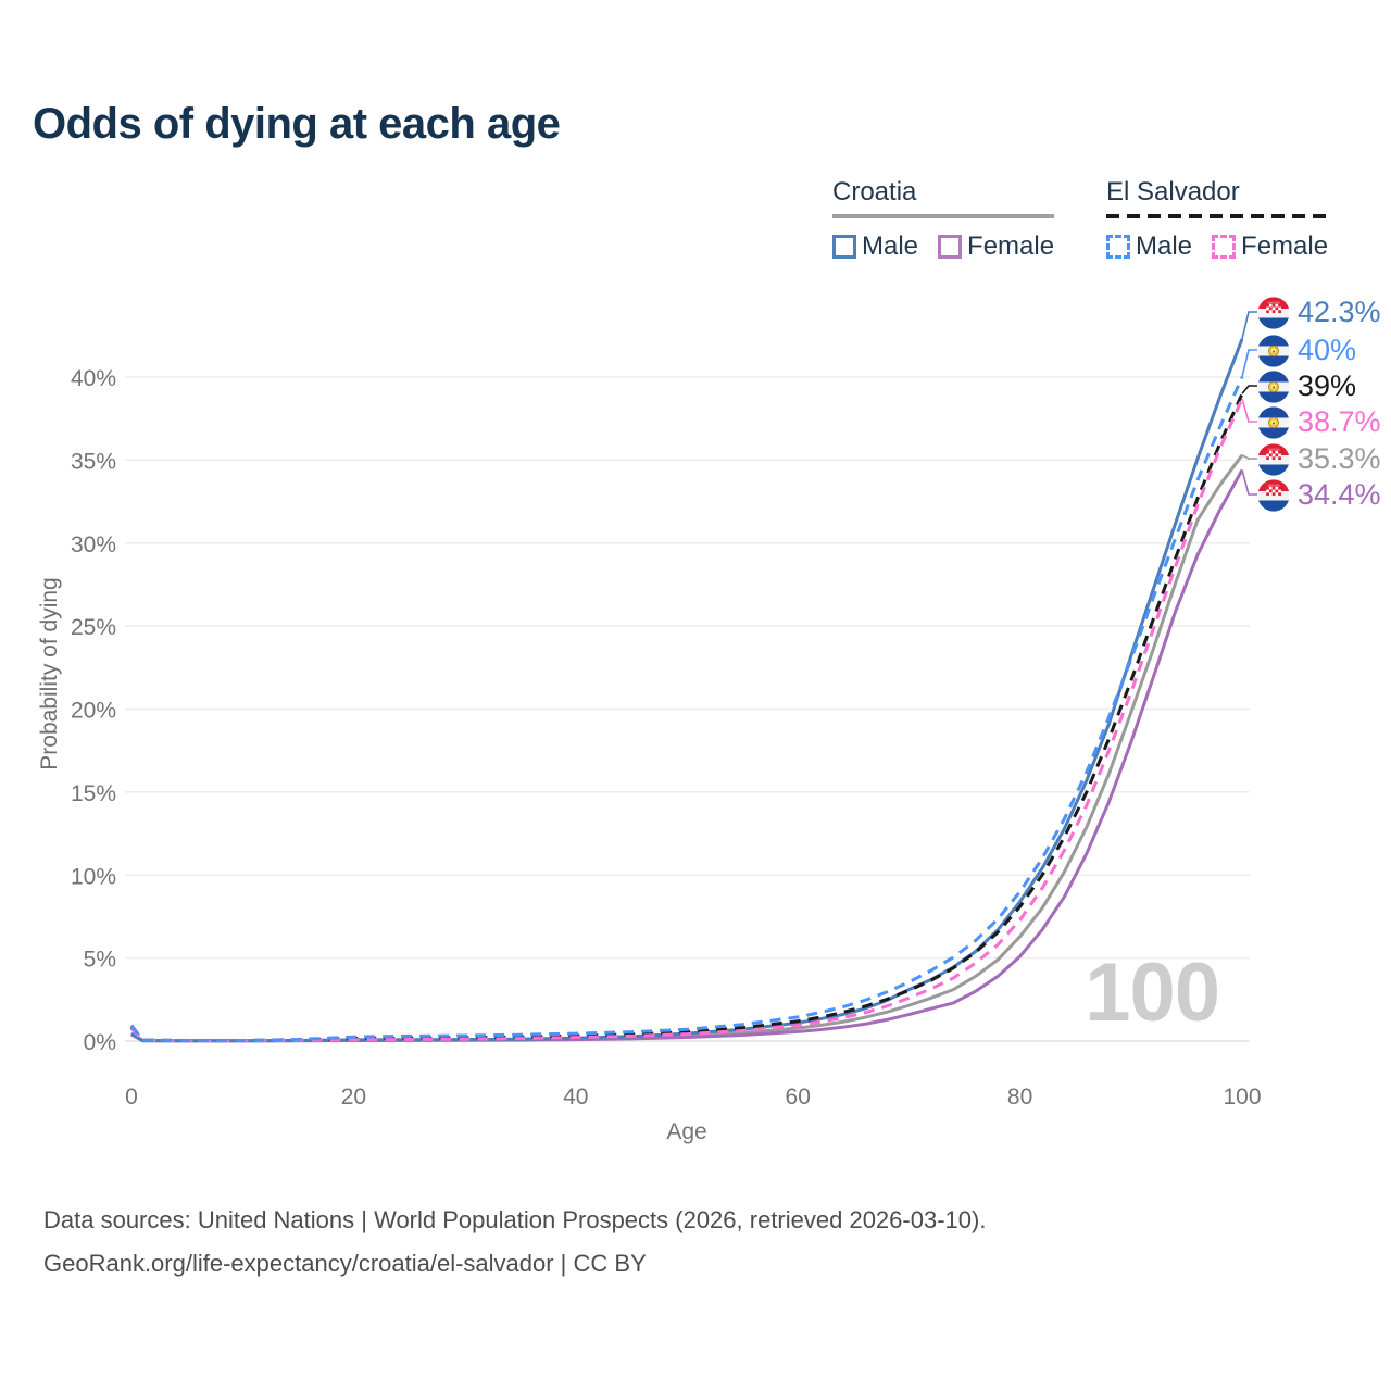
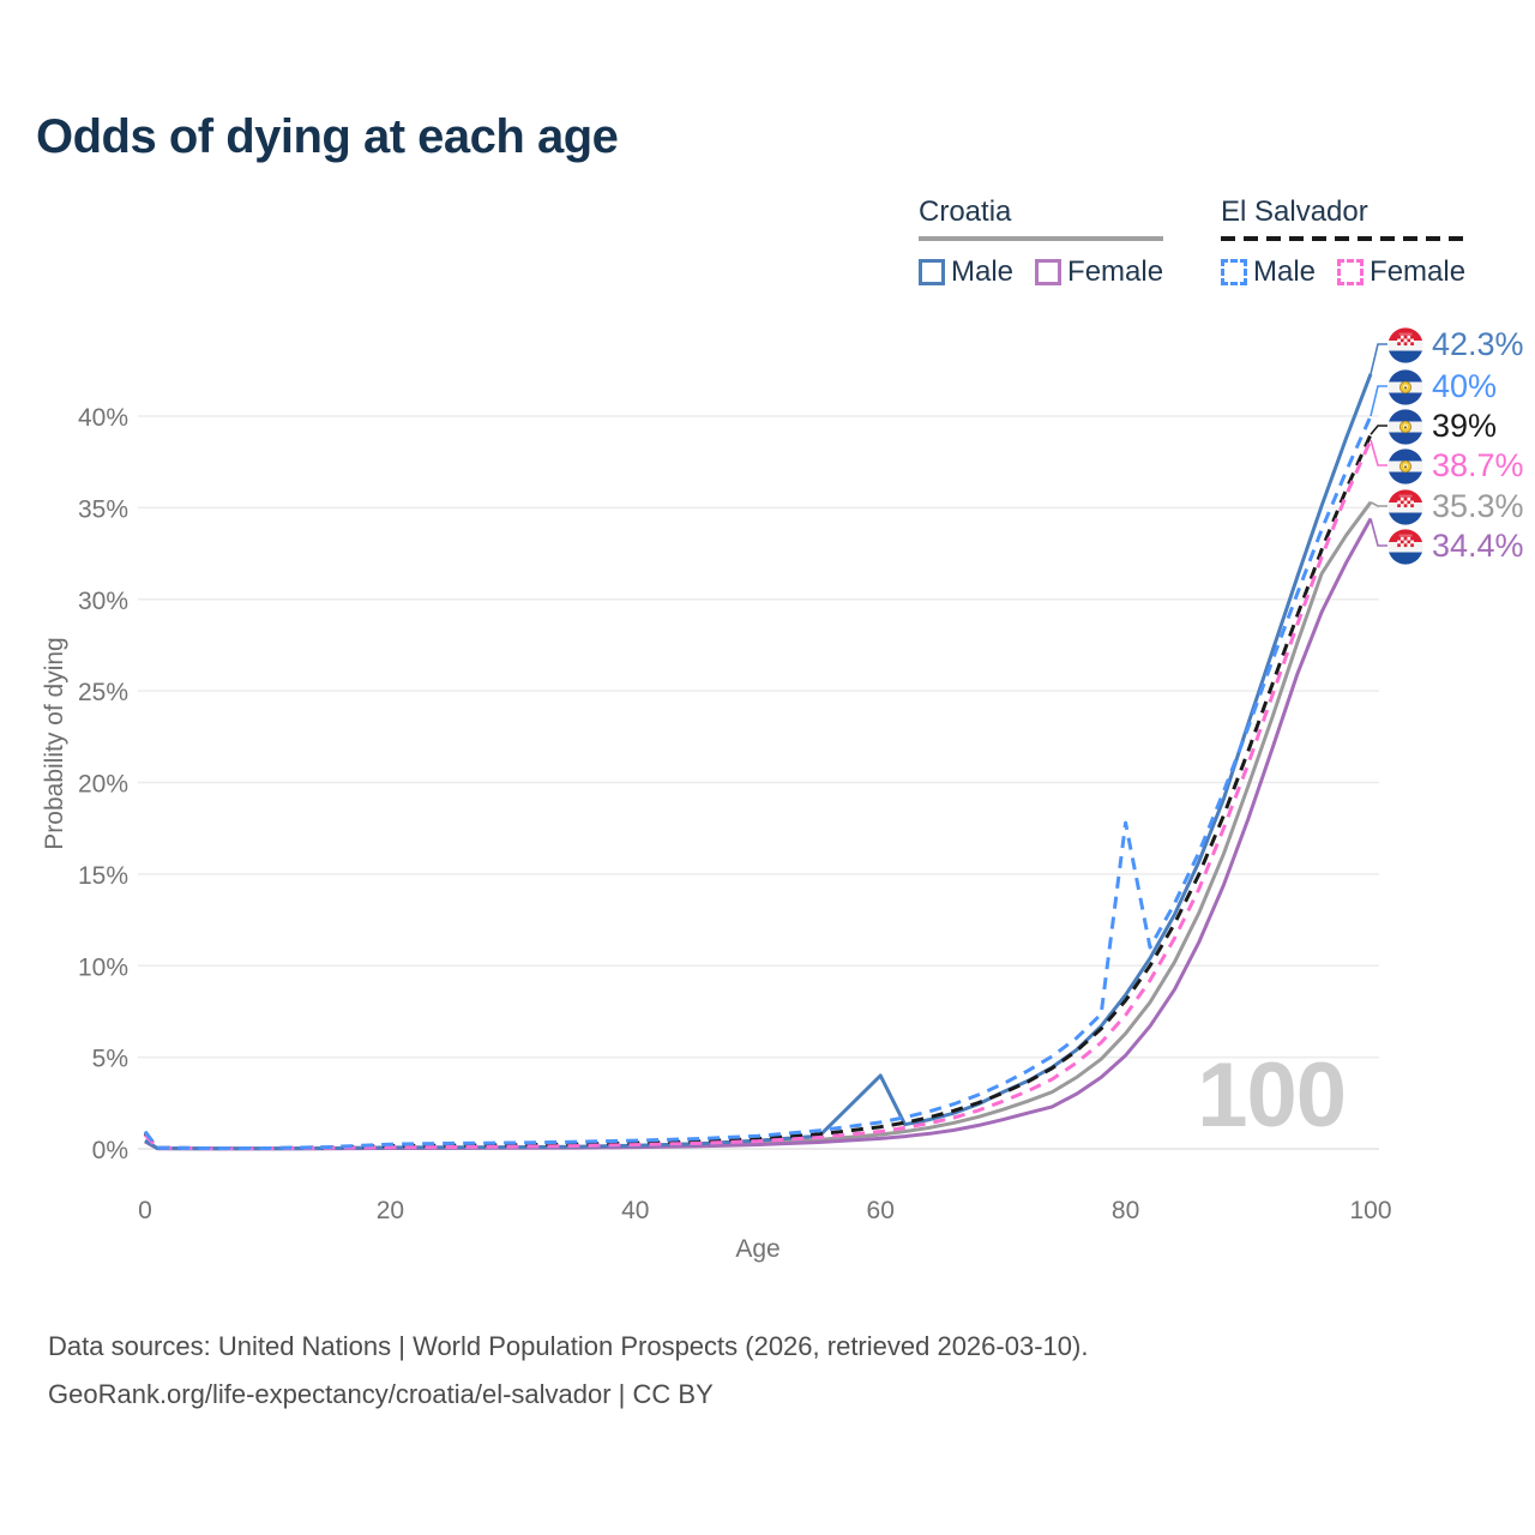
Croatia Male/60: 1.1% -> 4.0%
El Salvador Male/80: 9.0% -> 17.8%
